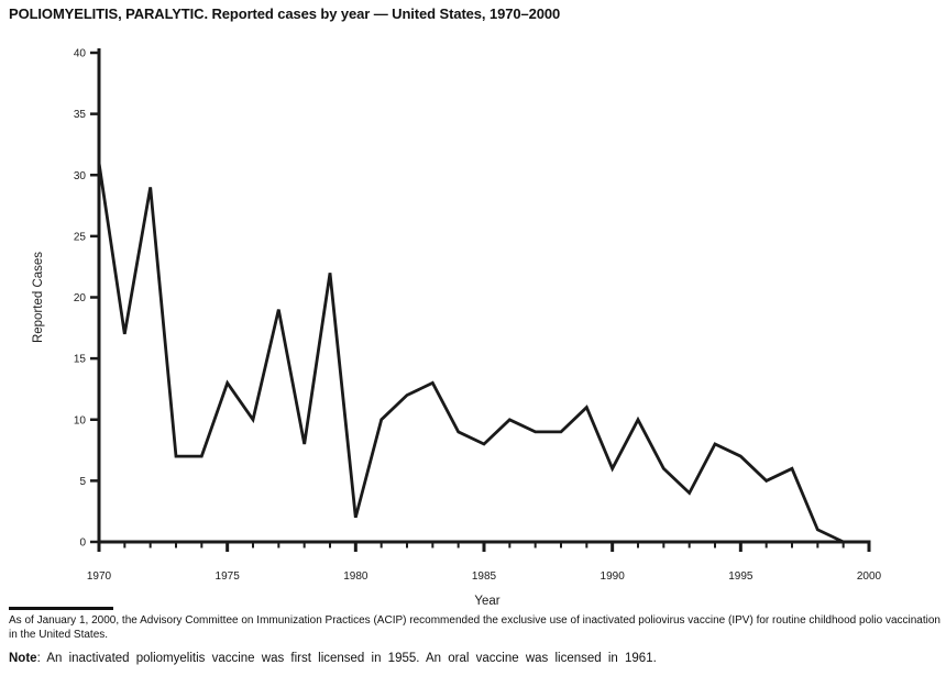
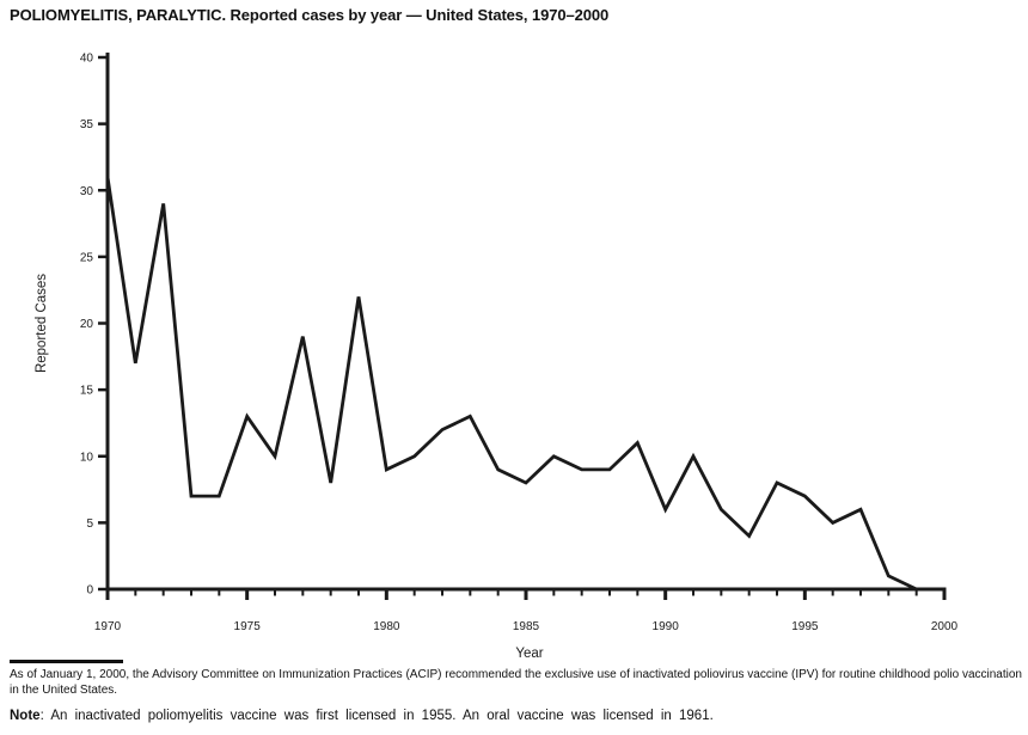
1980: 2 -> 9
